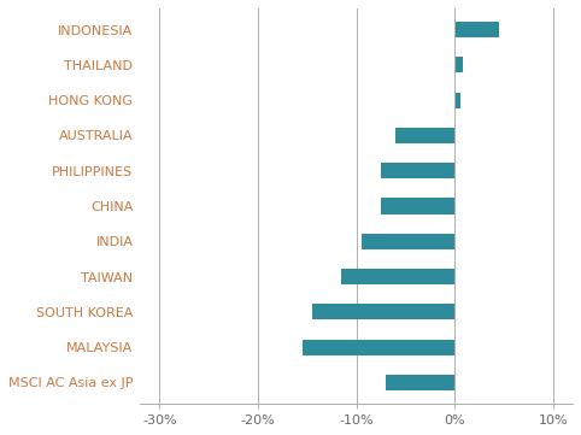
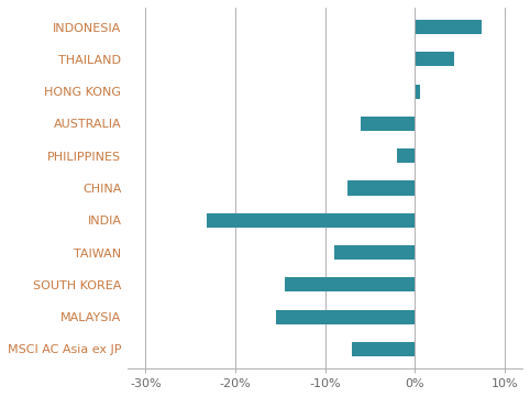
INDONESIA: 4.5% -> 7.4%
THAILAND: 0.8% -> 4.4%
PHILIPPINES: -7.5% -> -2.0%
INDIA: -9.5% -> -23.2%
TAIWAN: -11.5% -> -9.0%
